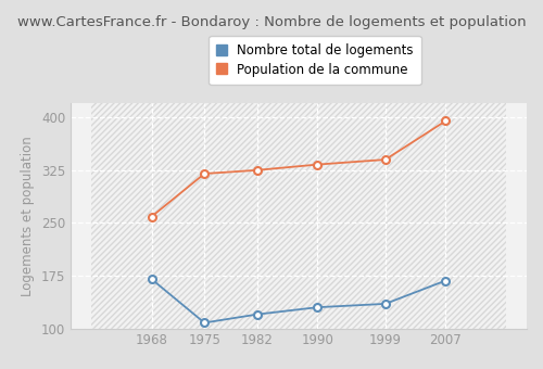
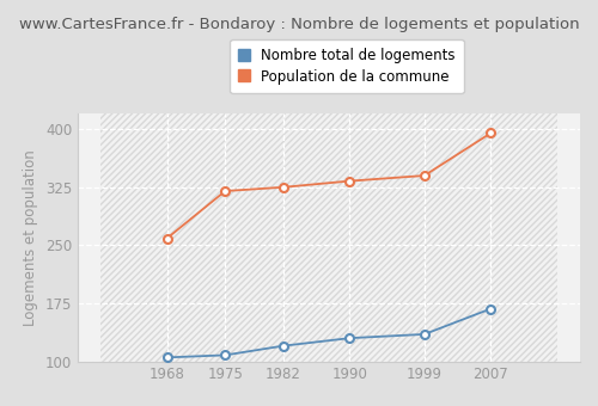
Nombre total de logements/1968: 170 -> 105
